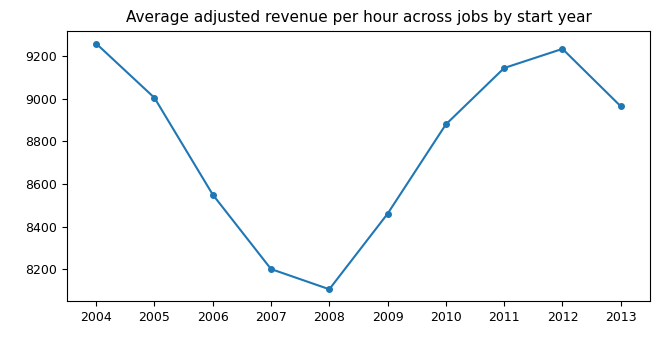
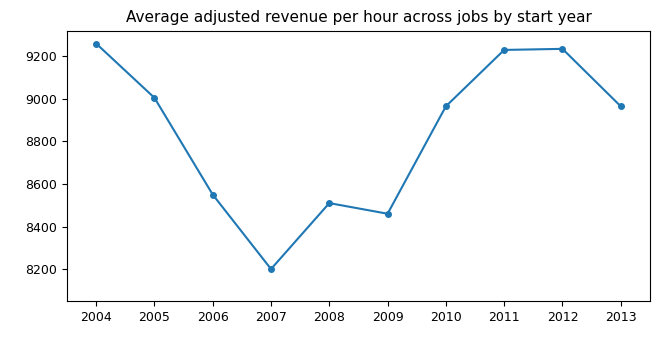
2008: 8105 -> 8510
2010: 8880 -> 8965
2011: 9145 -> 9230
